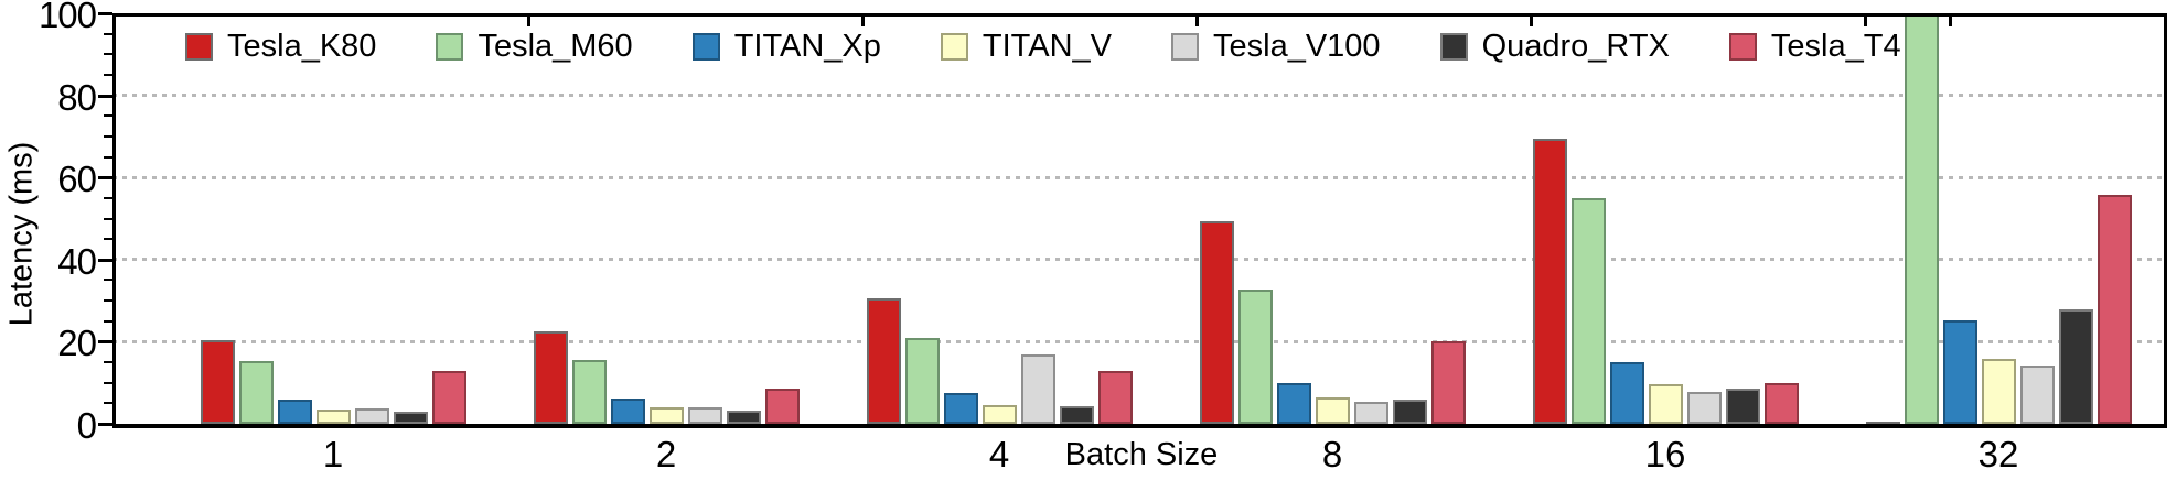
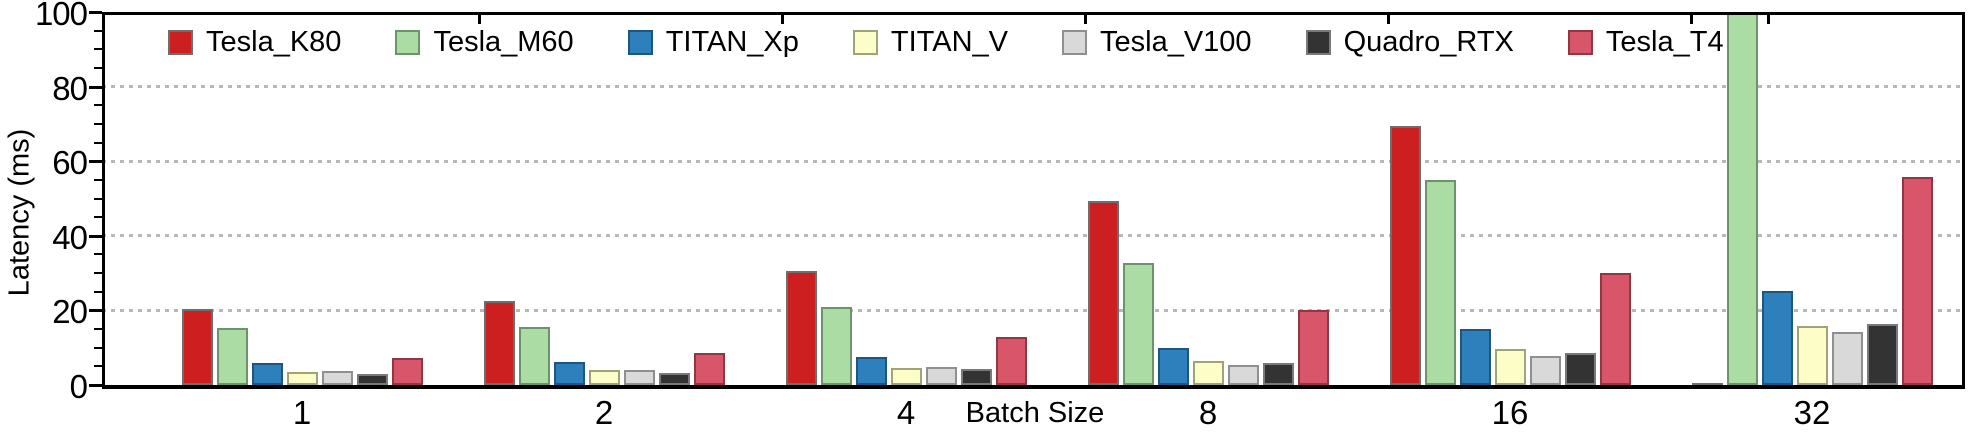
Tesla_T4/1: 13 -> 7
Tesla_V100/4: 17 -> 5
Tesla_T4/16: 10 -> 30
Quadro_RTX/32: 28 -> 16
